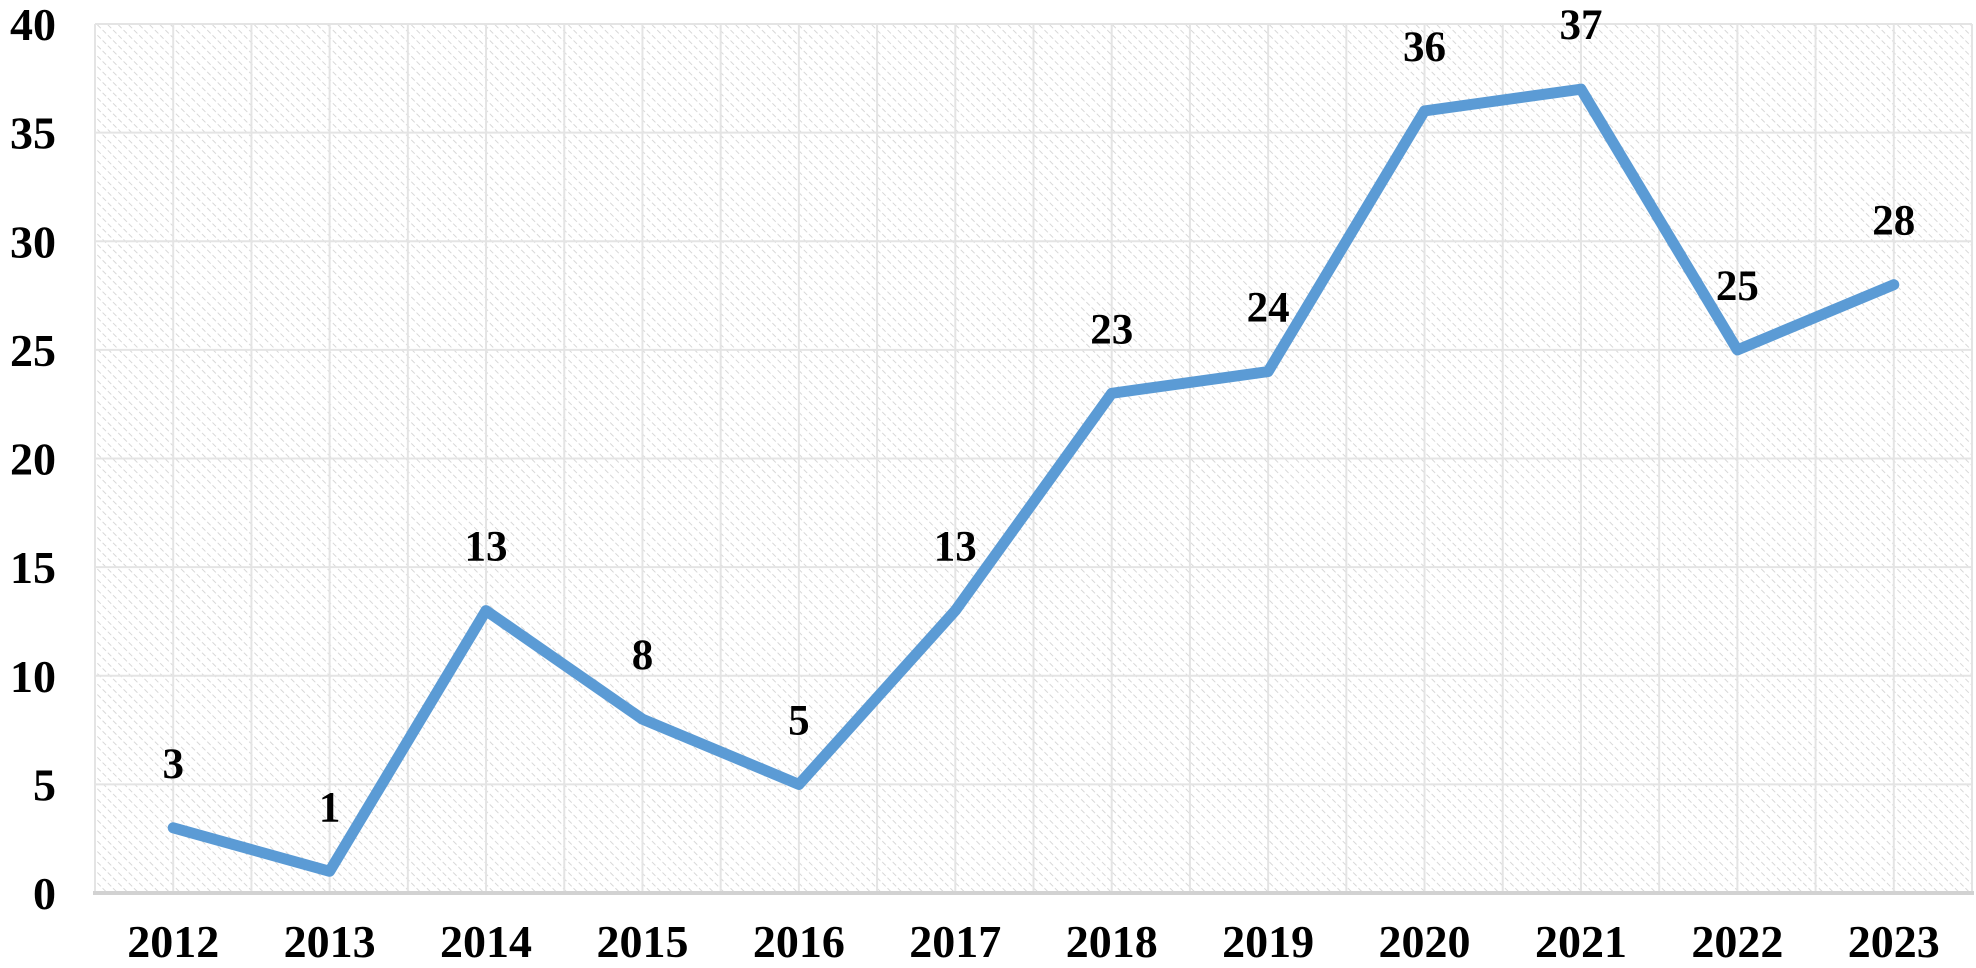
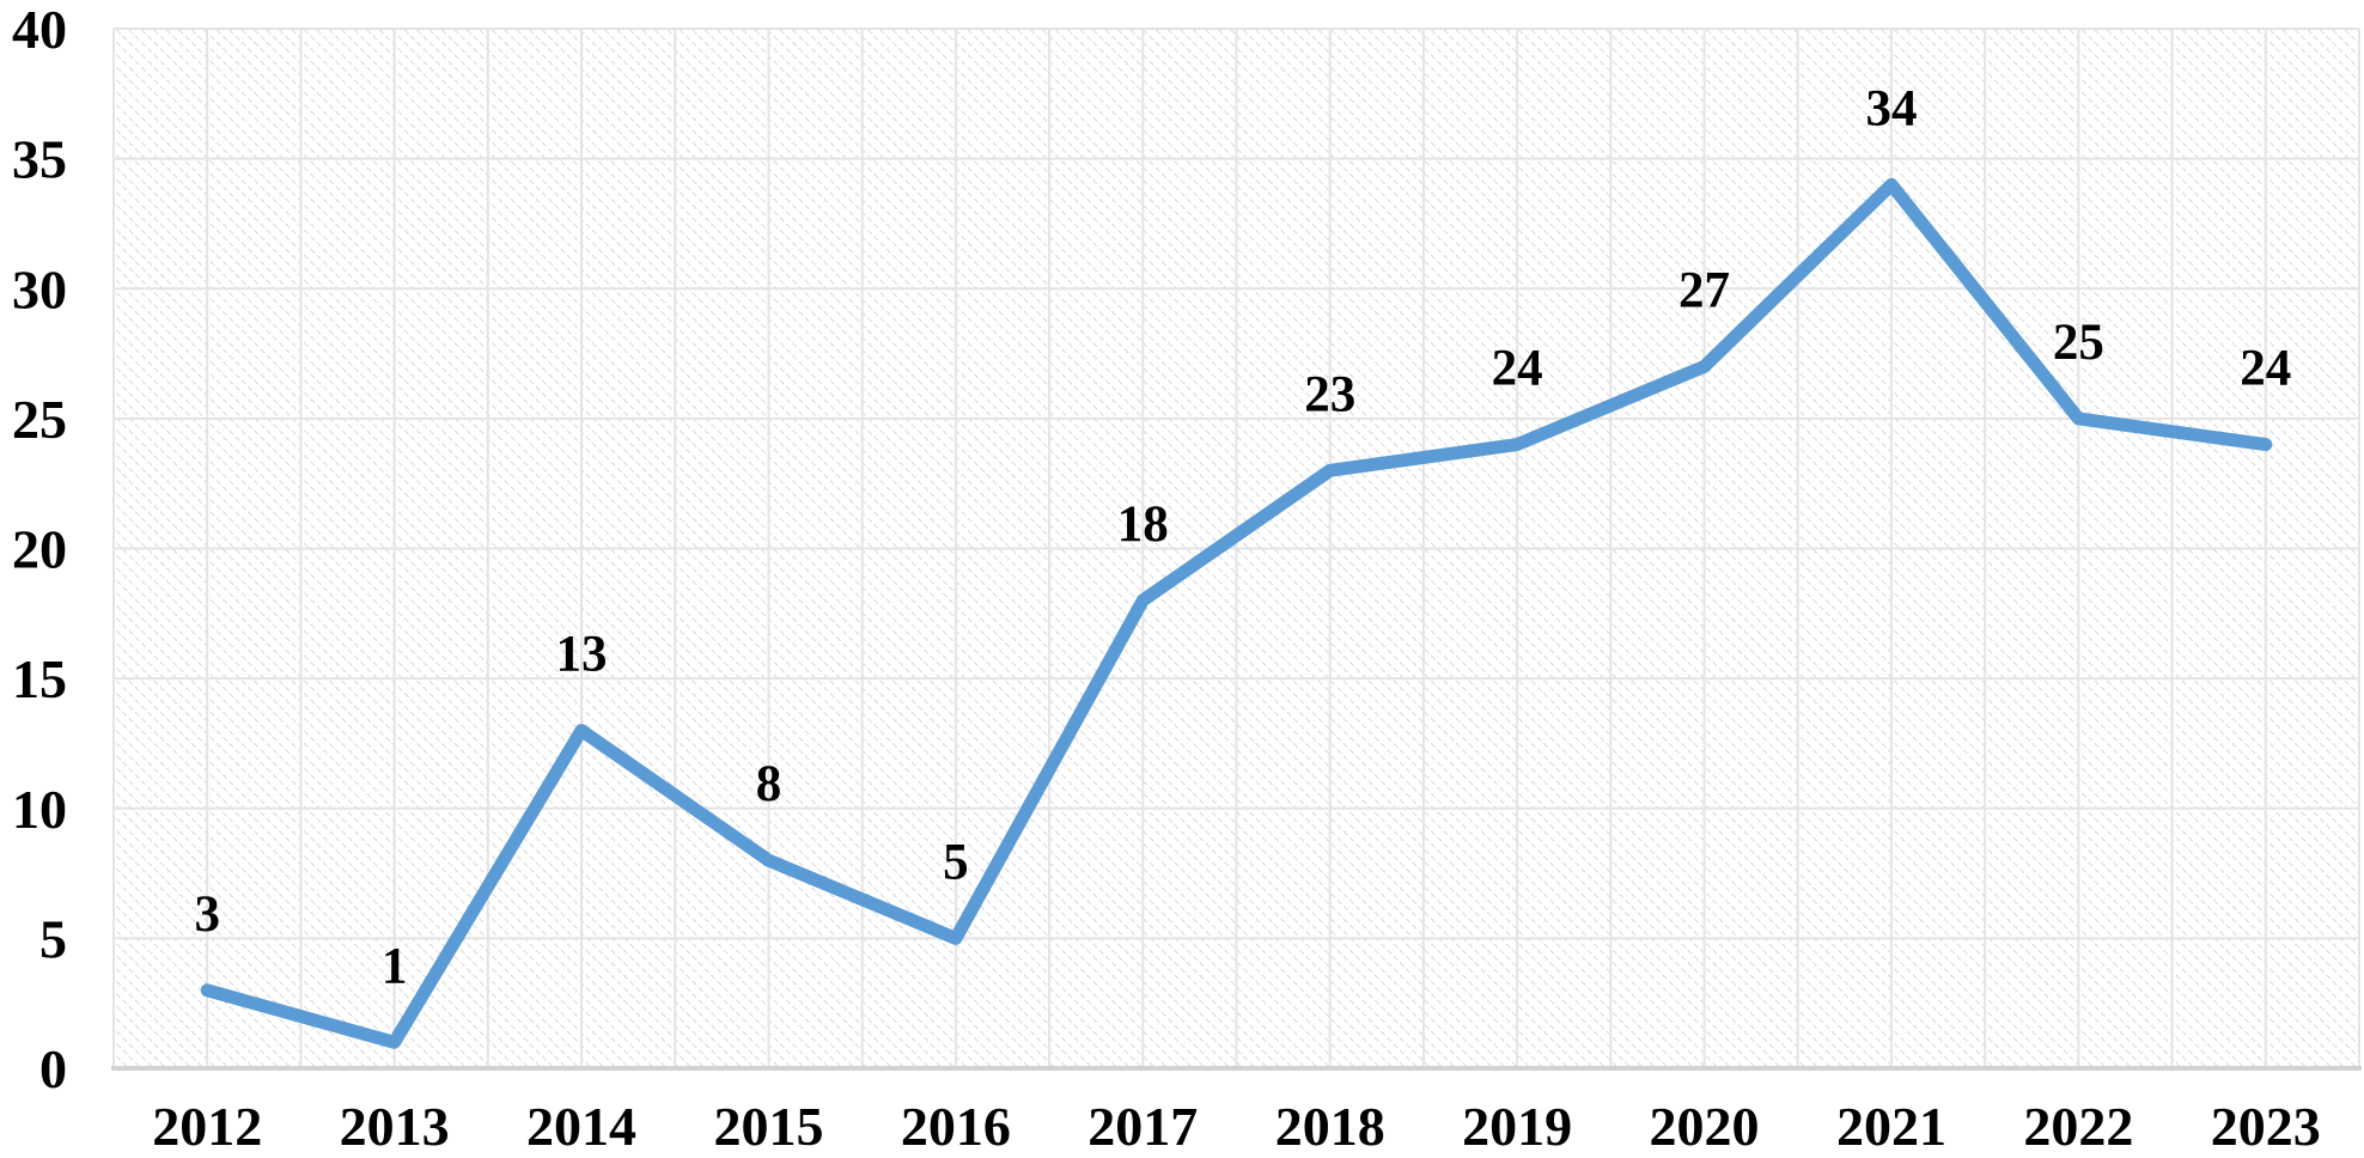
2017: 13 -> 18
2020: 36 -> 27
2021: 37 -> 34
2023: 28 -> 24
